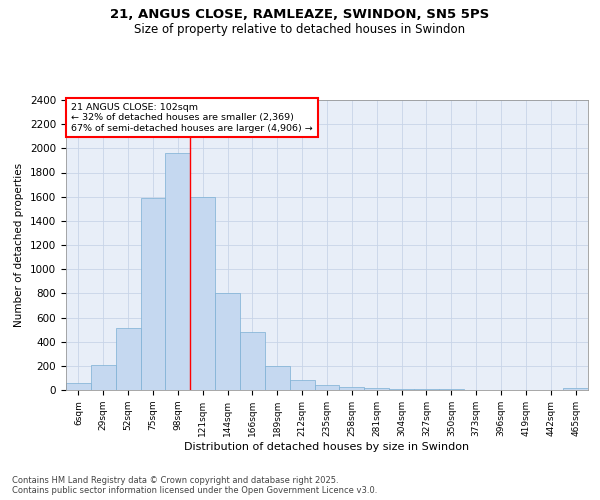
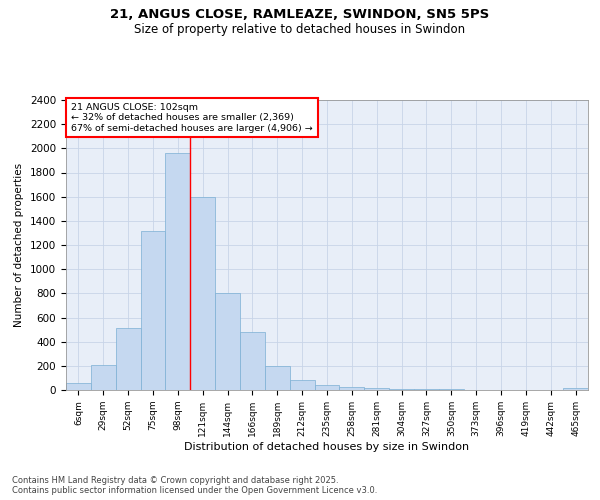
75sqm: 1590 -> 1320
